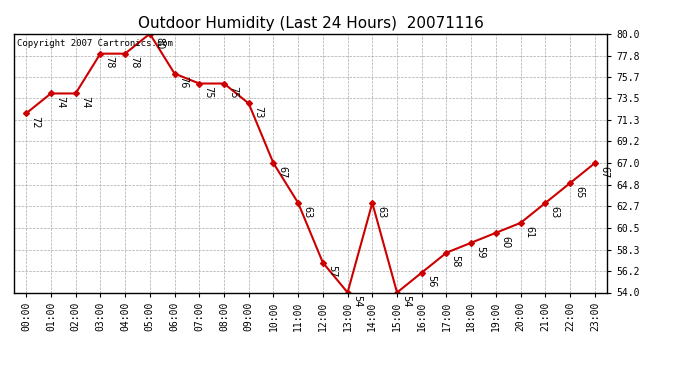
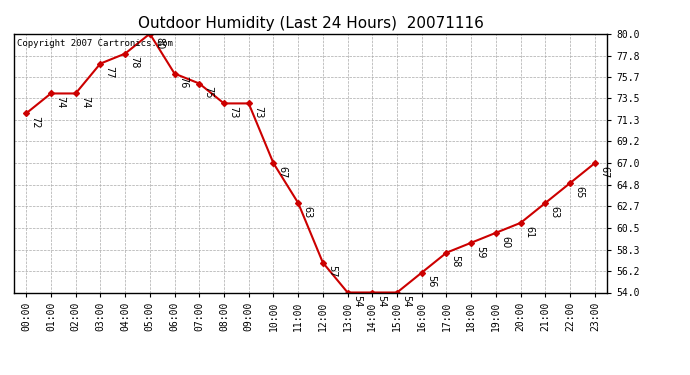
03:00: 78 -> 77
08:00: 75 -> 73
14:00: 63 -> 54
